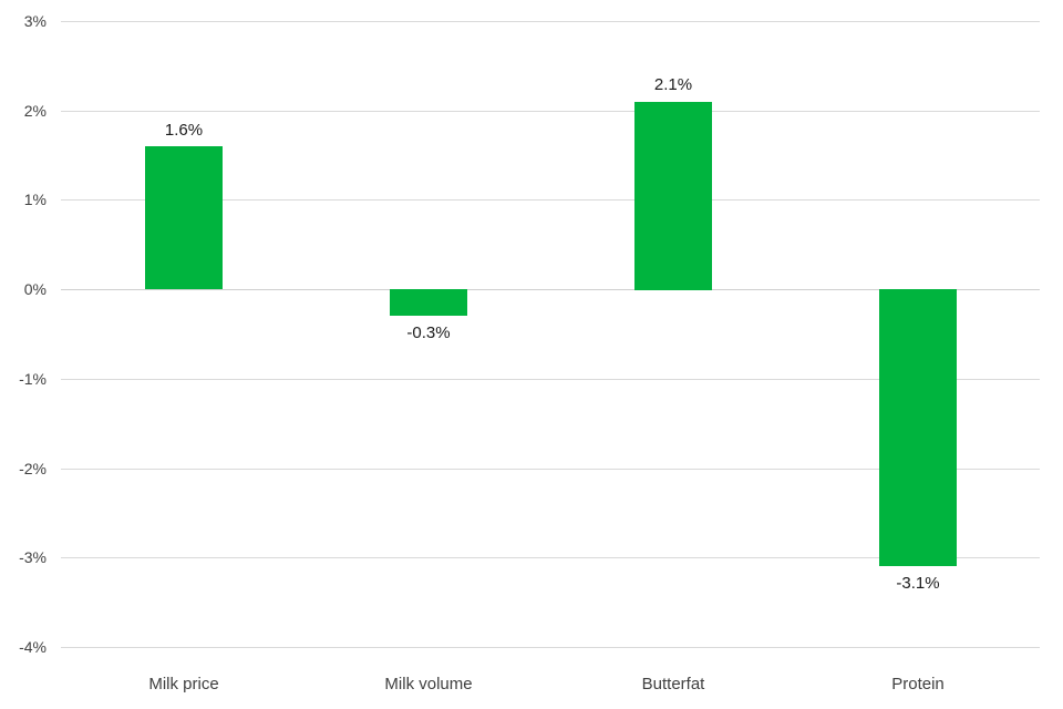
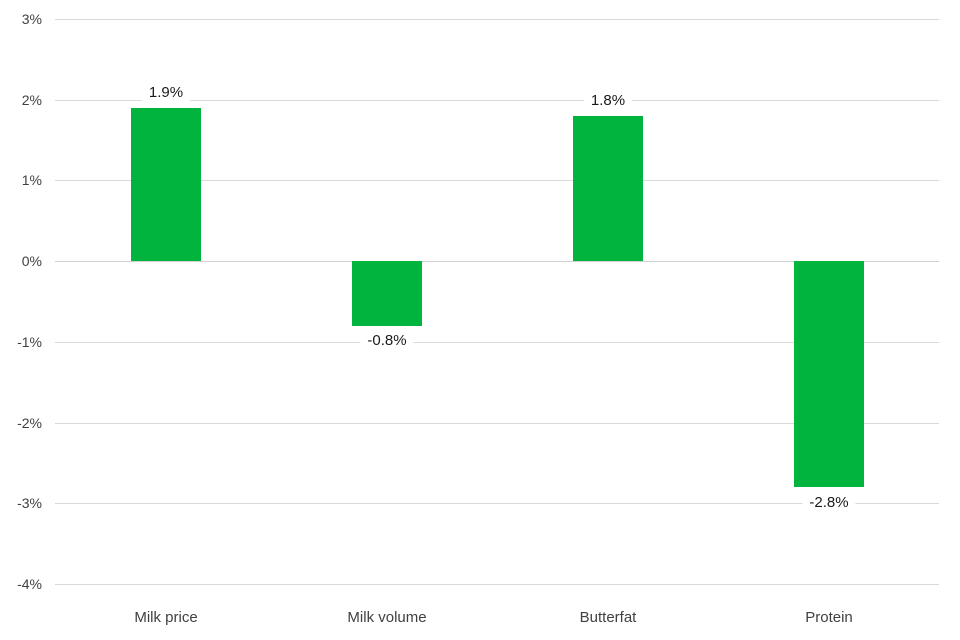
Milk price: 1.6% -> 1.9%
Milk volume: -0.3% -> -0.8%
Butterfat: 2.1% -> 1.8%
Protein: -3.1% -> -2.8%
